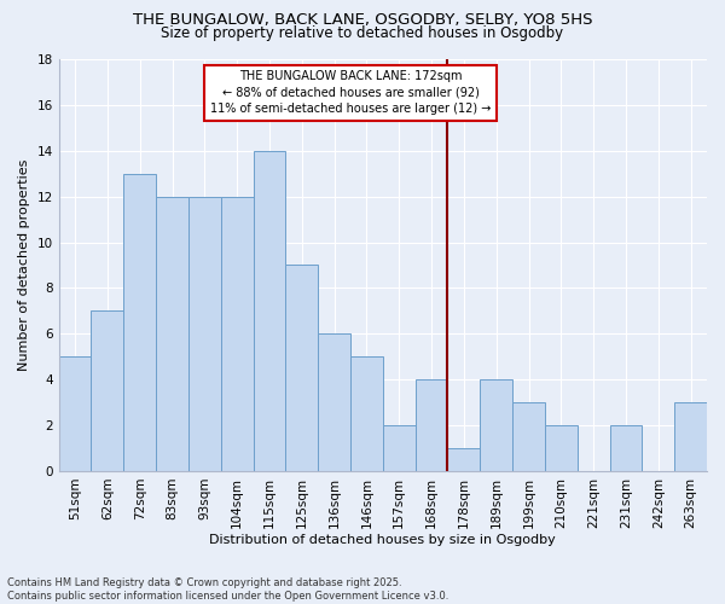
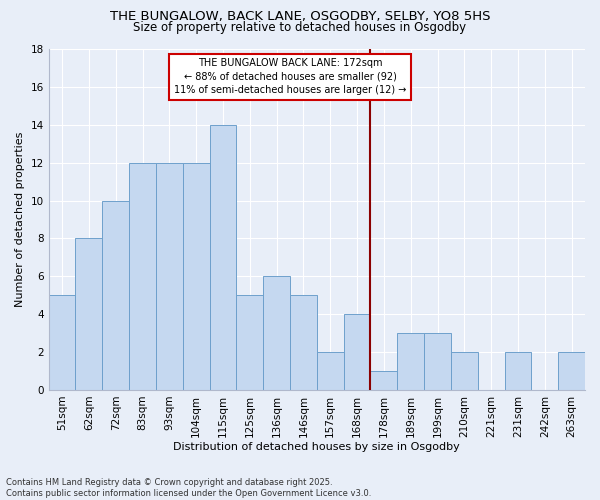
62sqm: 7 -> 8
72sqm: 13 -> 10
125sqm: 9 -> 5
189sqm: 4 -> 3
263sqm: 3 -> 2
